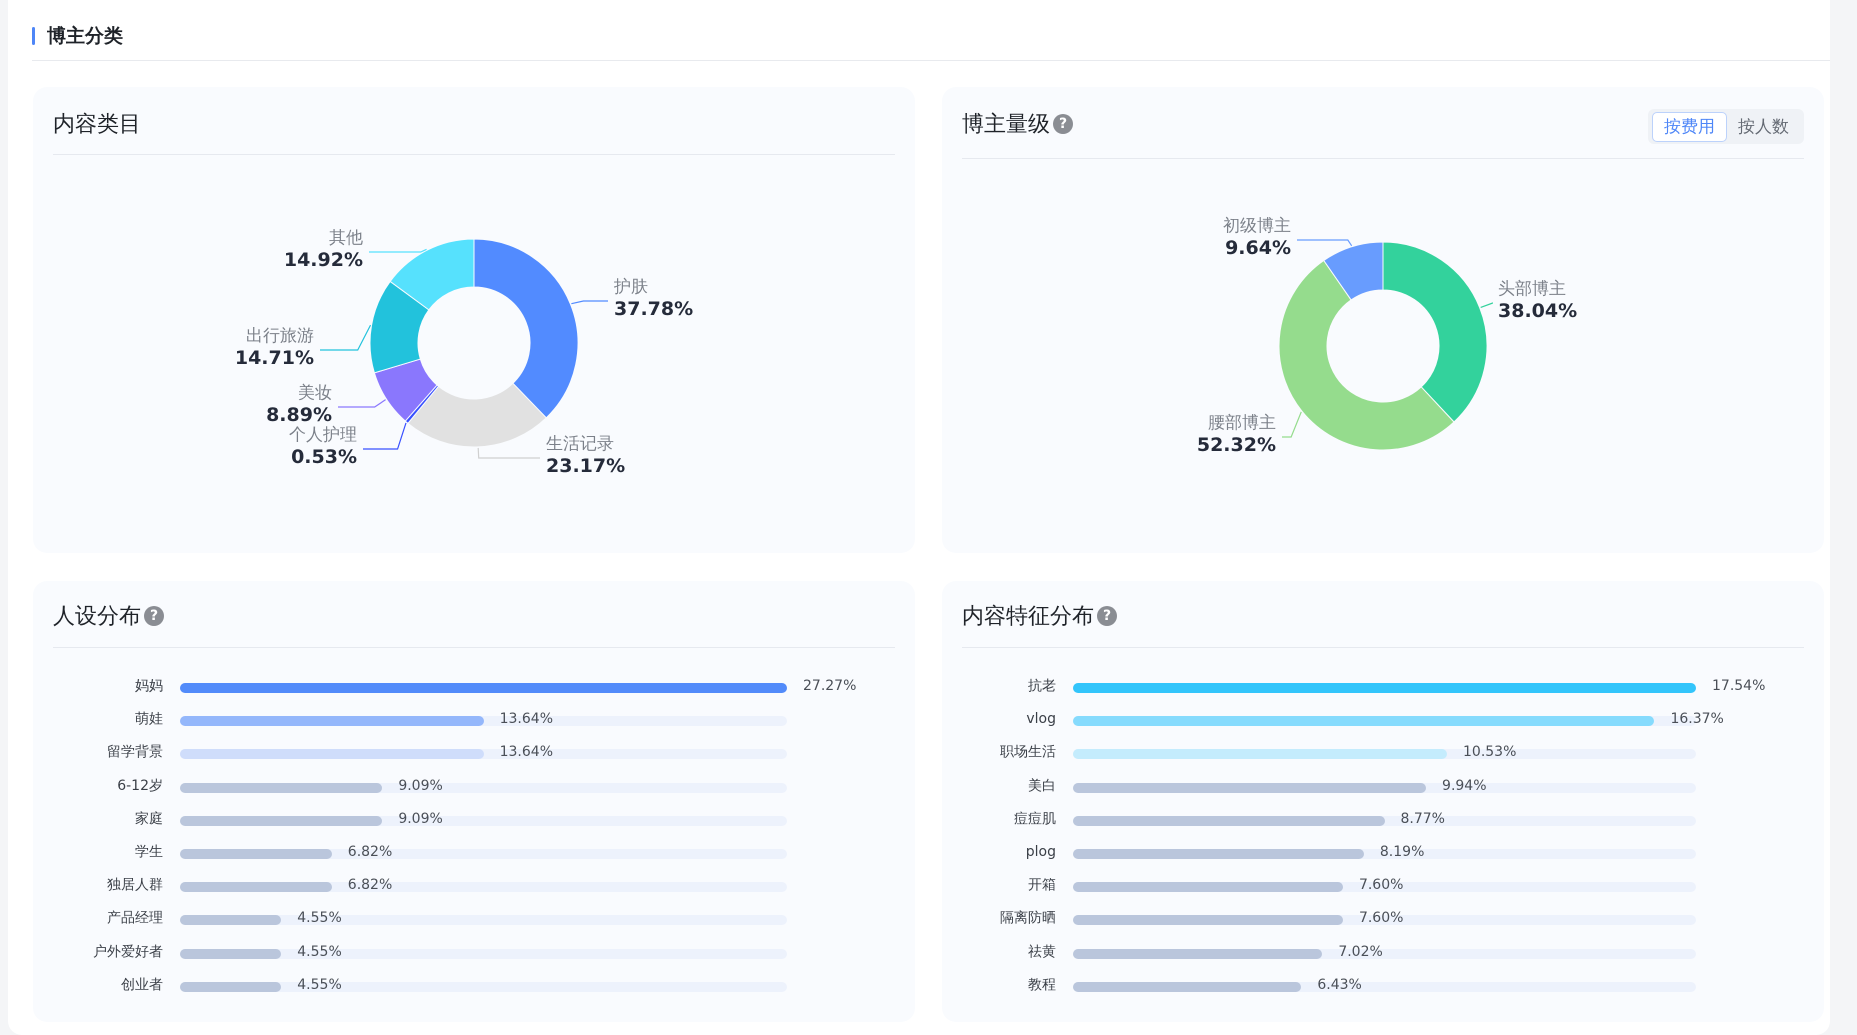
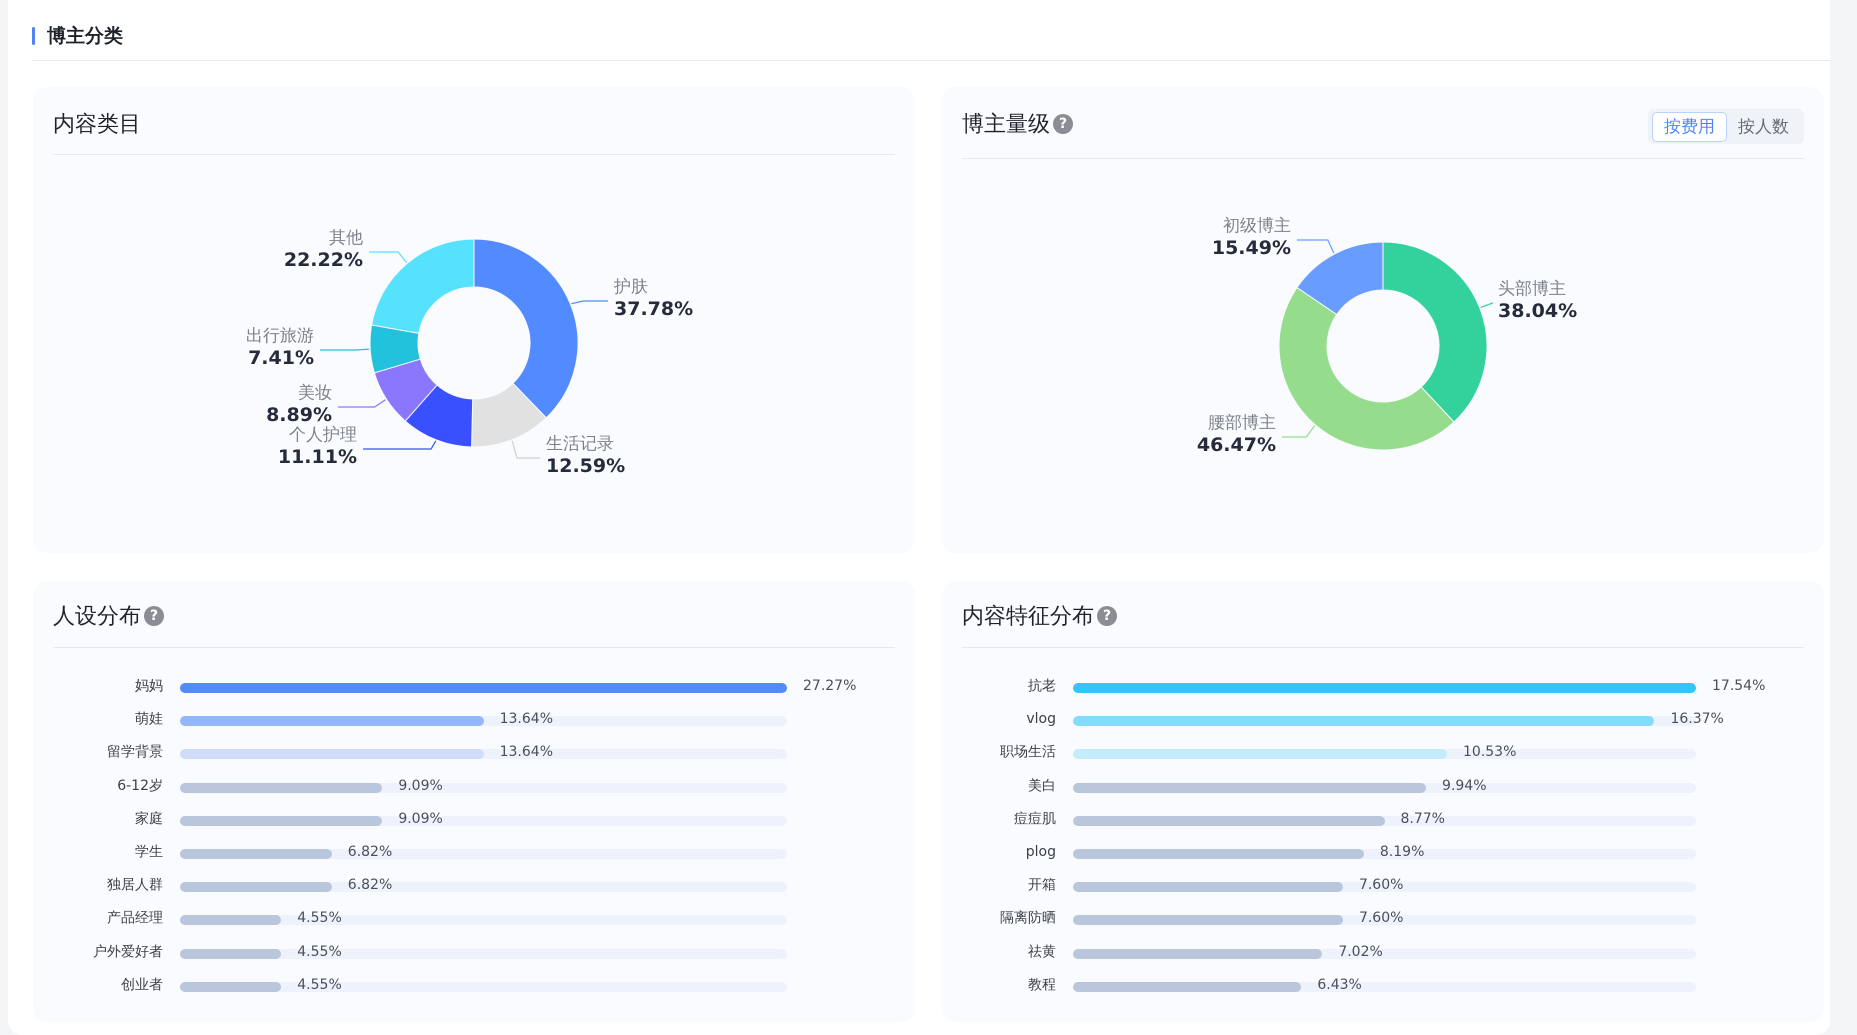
内容类目/生活记录: 23.17% -> 12.59%
内容类目/个人护理: 0.53% -> 11.11%
内容类目/出行旅游: 14.71% -> 7.41%
内容类目/其他: 14.92% -> 22.22%
博主量级/腰部博主: 52.32% -> 46.47%
博主量级/初级博主: 9.64% -> 15.49%
